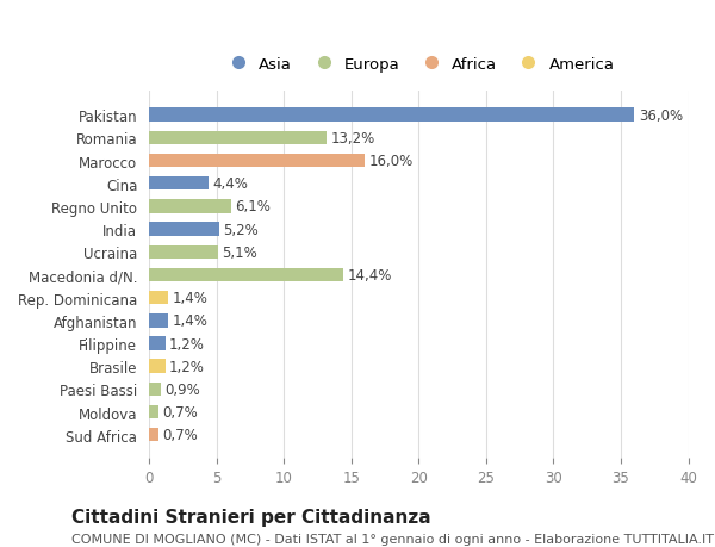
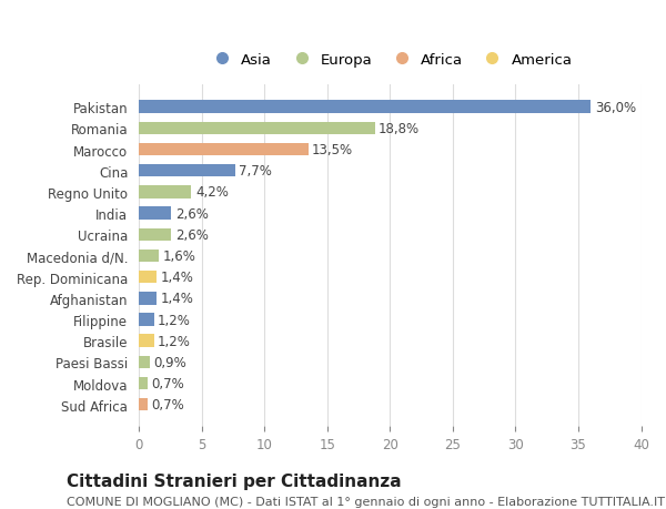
Romania: 13,2% -> 18,8%
Marocco: 16,0% -> 13,5%
Cina: 4,4% -> 7,7%
Regno Unito: 6,1% -> 4,2%
India: 5,2% -> 2,6%
Ucraina: 5,1% -> 2,6%
Macedonia d/N.: 14,4% -> 1,6%
